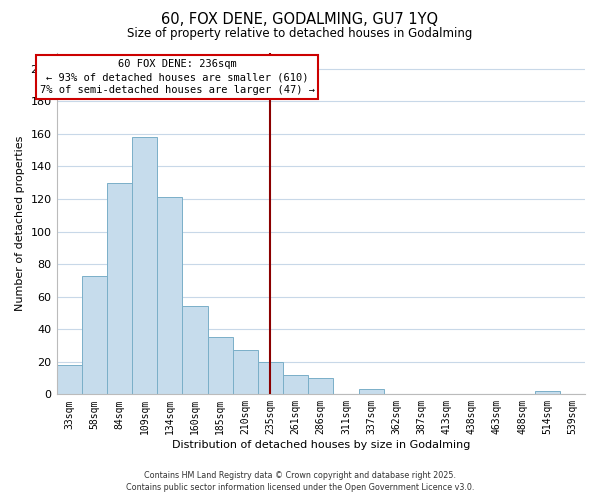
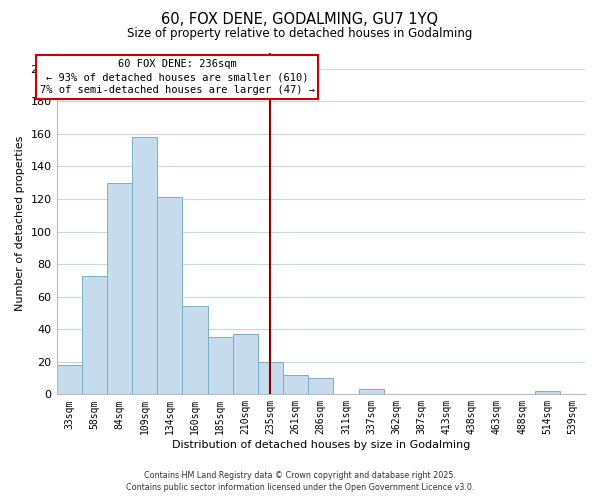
210sqm: 27 -> 37
